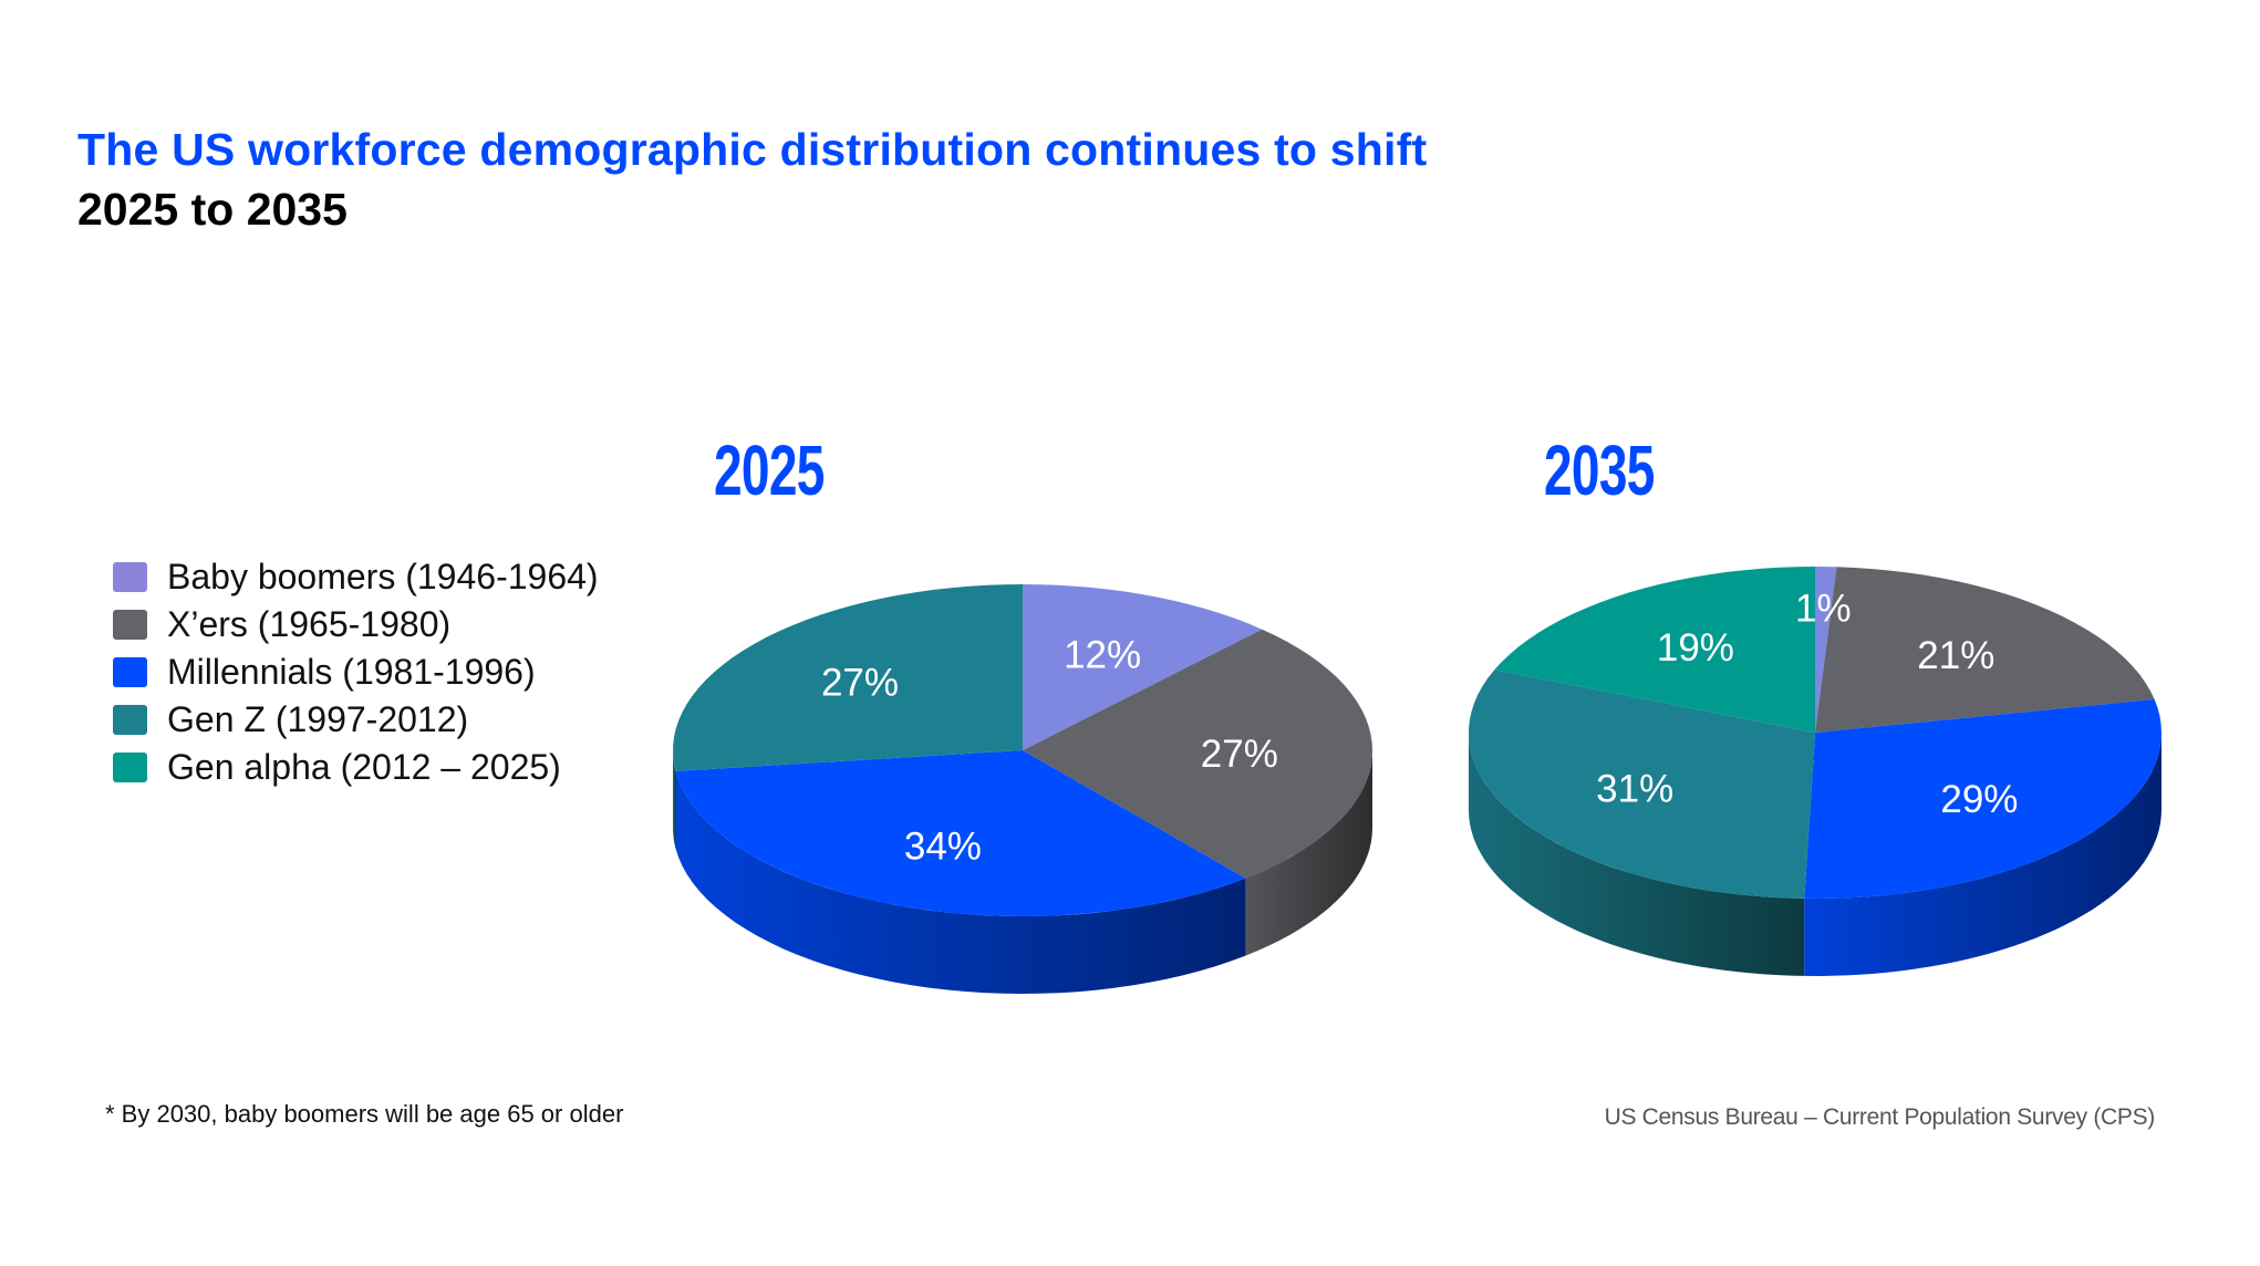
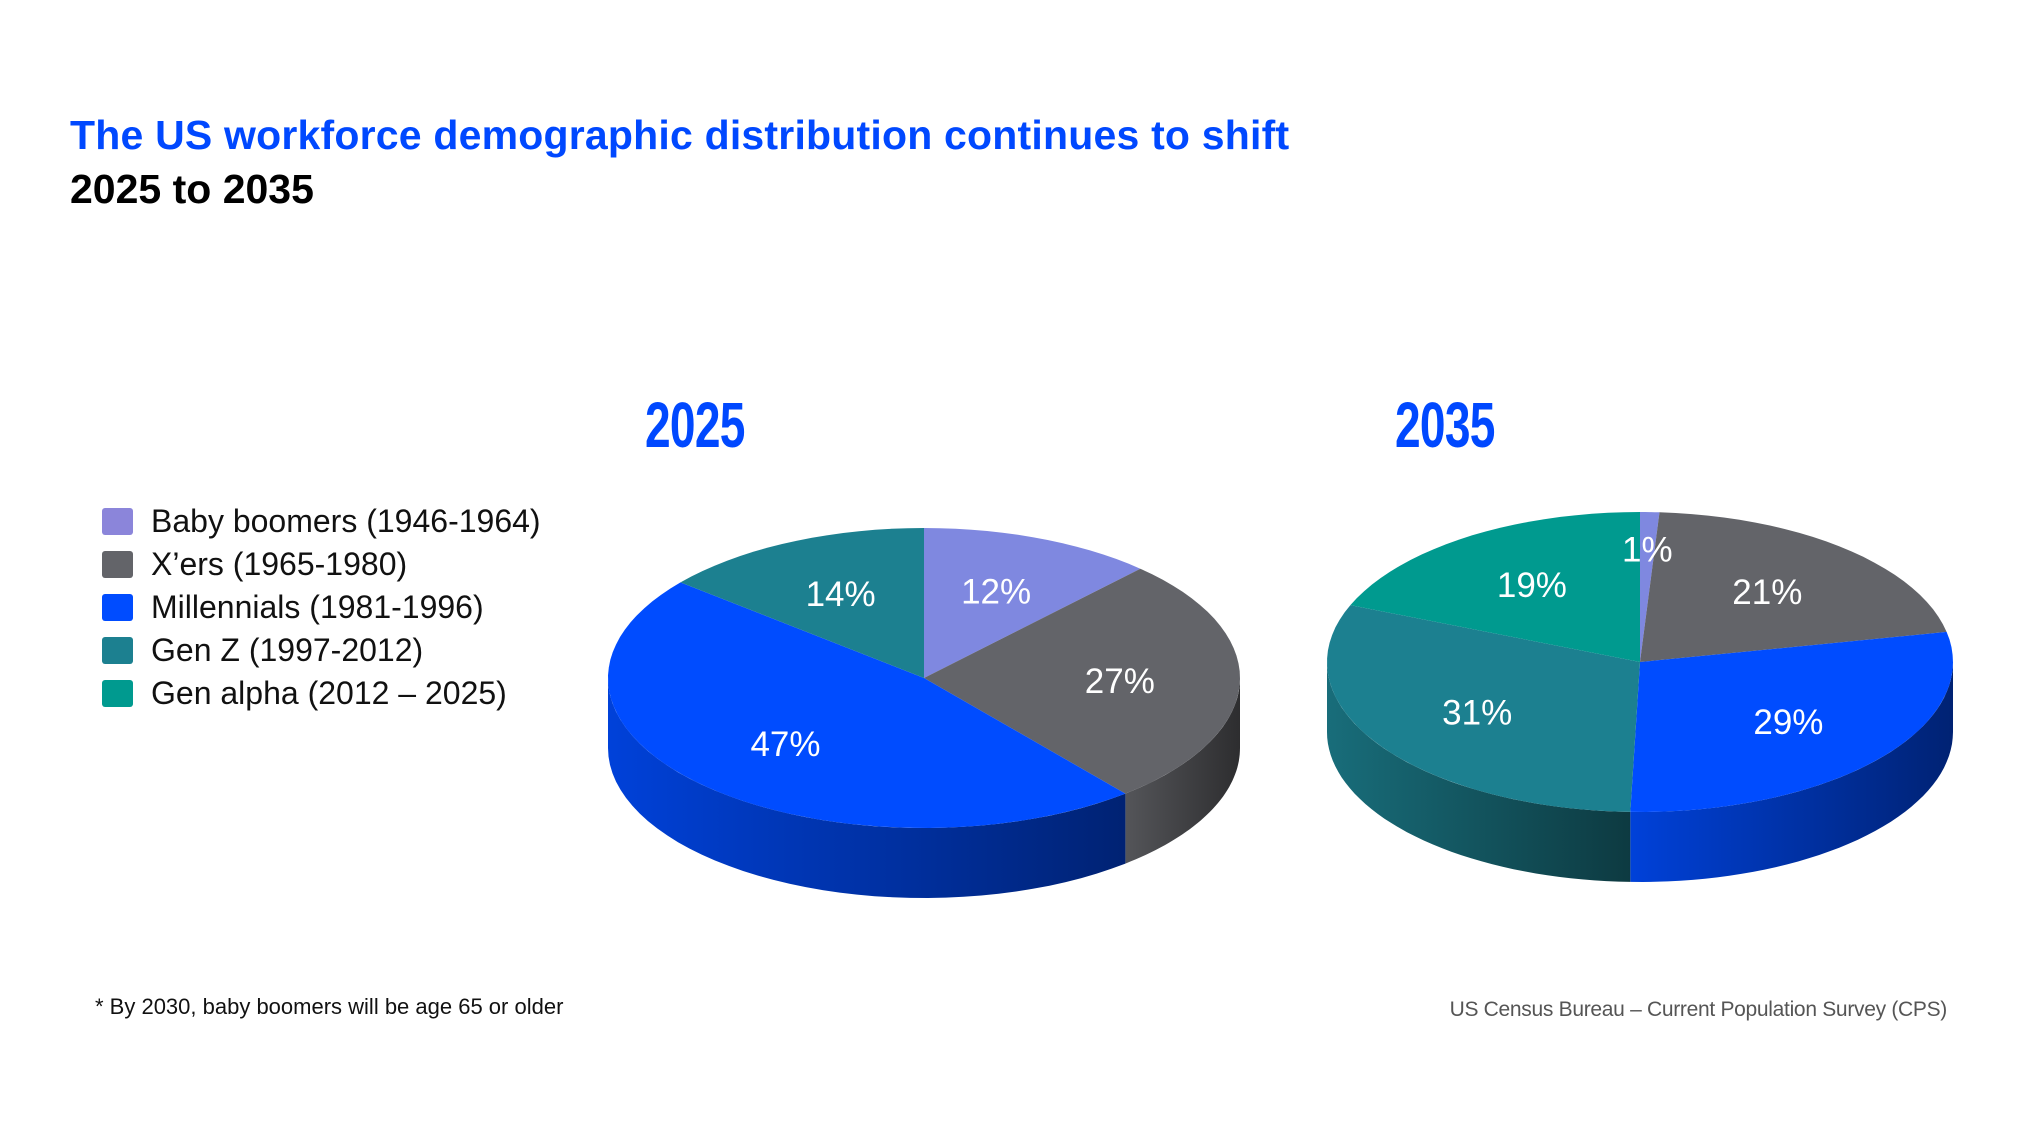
2025/Millennials (1981-1996): 34% -> 47%
2025/Gen Z (1997-2012): 27% -> 14%
